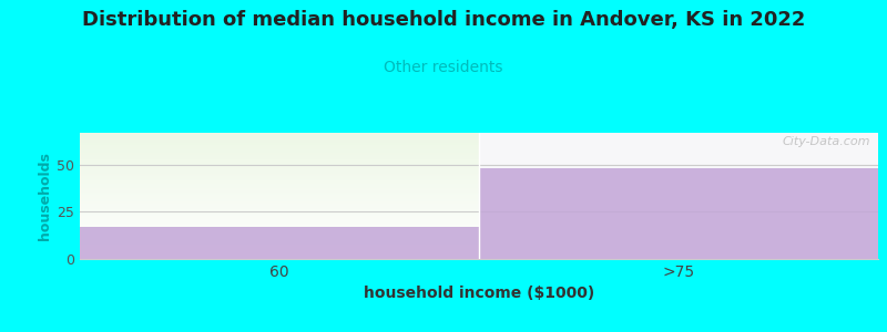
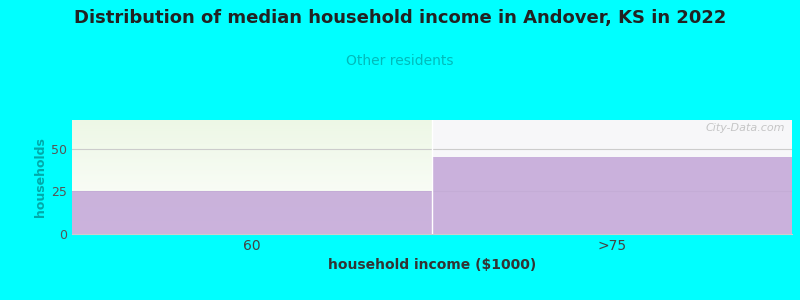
60: 17 -> 25
>75: 48 -> 45
